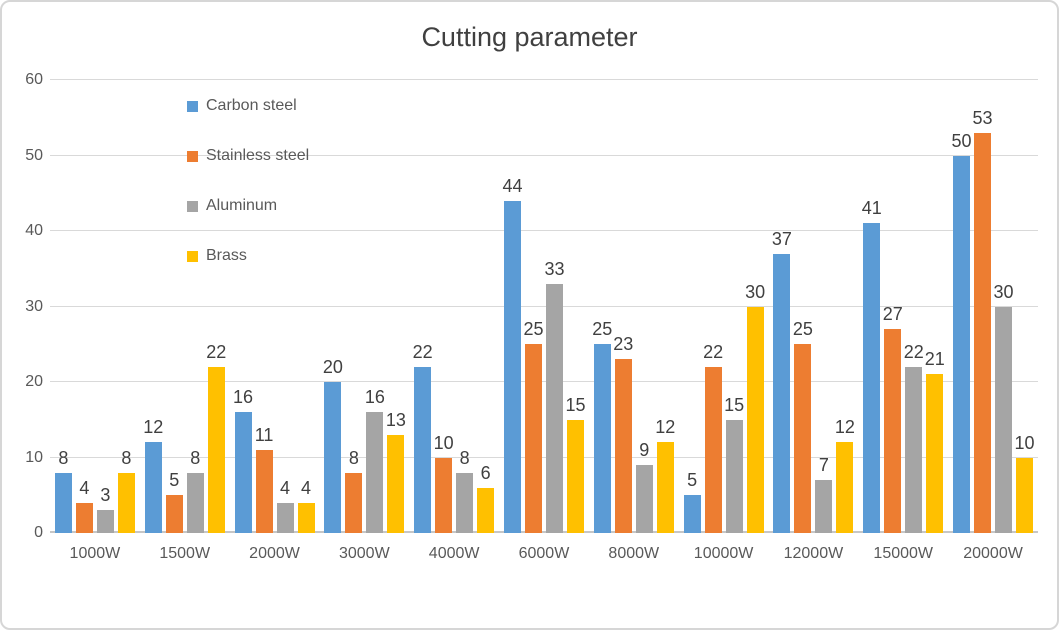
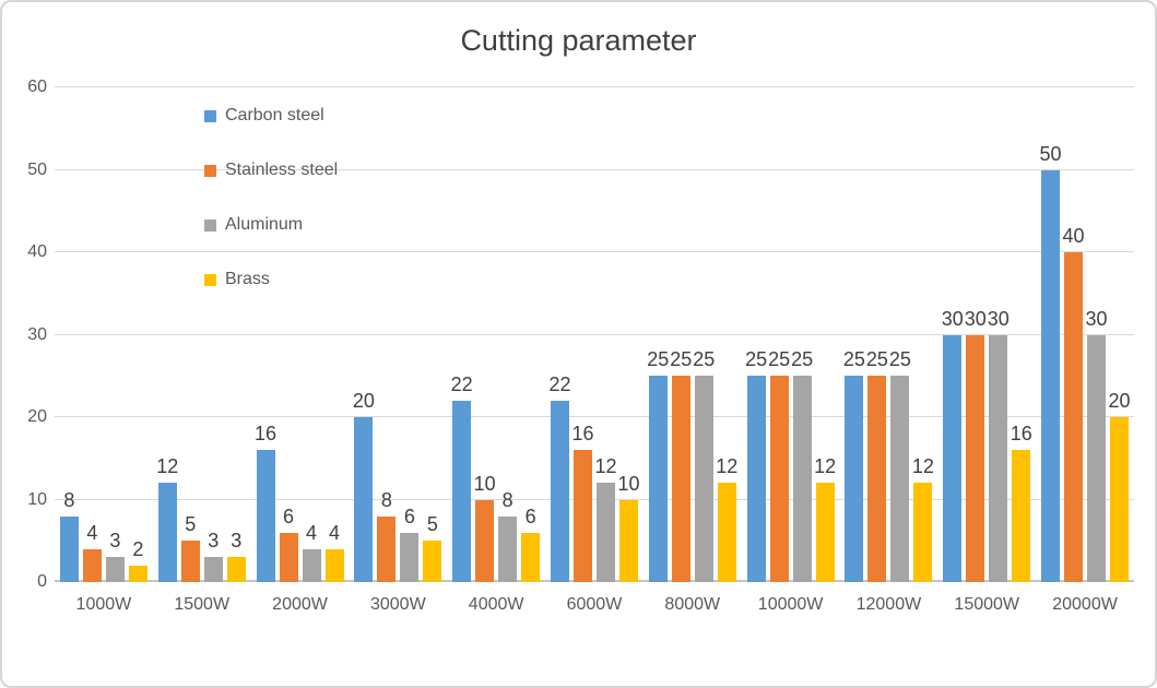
Brass/1000W: 8 -> 2
Aluminum/1500W: 8 -> 3
Brass/1500W: 22 -> 3
Stainless steel/2000W: 11 -> 6
Aluminum/3000W: 16 -> 6
Brass/3000W: 13 -> 5
Carbon steel/6000W: 44 -> 22
Stainless steel/6000W: 25 -> 16
Aluminum/6000W: 33 -> 12
Brass/6000W: 15 -> 10
Stainless steel/8000W: 23 -> 25
Aluminum/8000W: 9 -> 25
Carbon steel/10000W: 5 -> 25
Stainless steel/10000W: 22 -> 25
Aluminum/10000W: 15 -> 25
Brass/10000W: 30 -> 12
Carbon steel/12000W: 37 -> 25
Aluminum/12000W: 7 -> 25
Carbon steel/15000W: 41 -> 30
Stainless steel/15000W: 27 -> 30
Aluminum/15000W: 22 -> 30
Brass/15000W: 21 -> 16
Stainless steel/20000W: 53 -> 40
Brass/20000W: 10 -> 20
